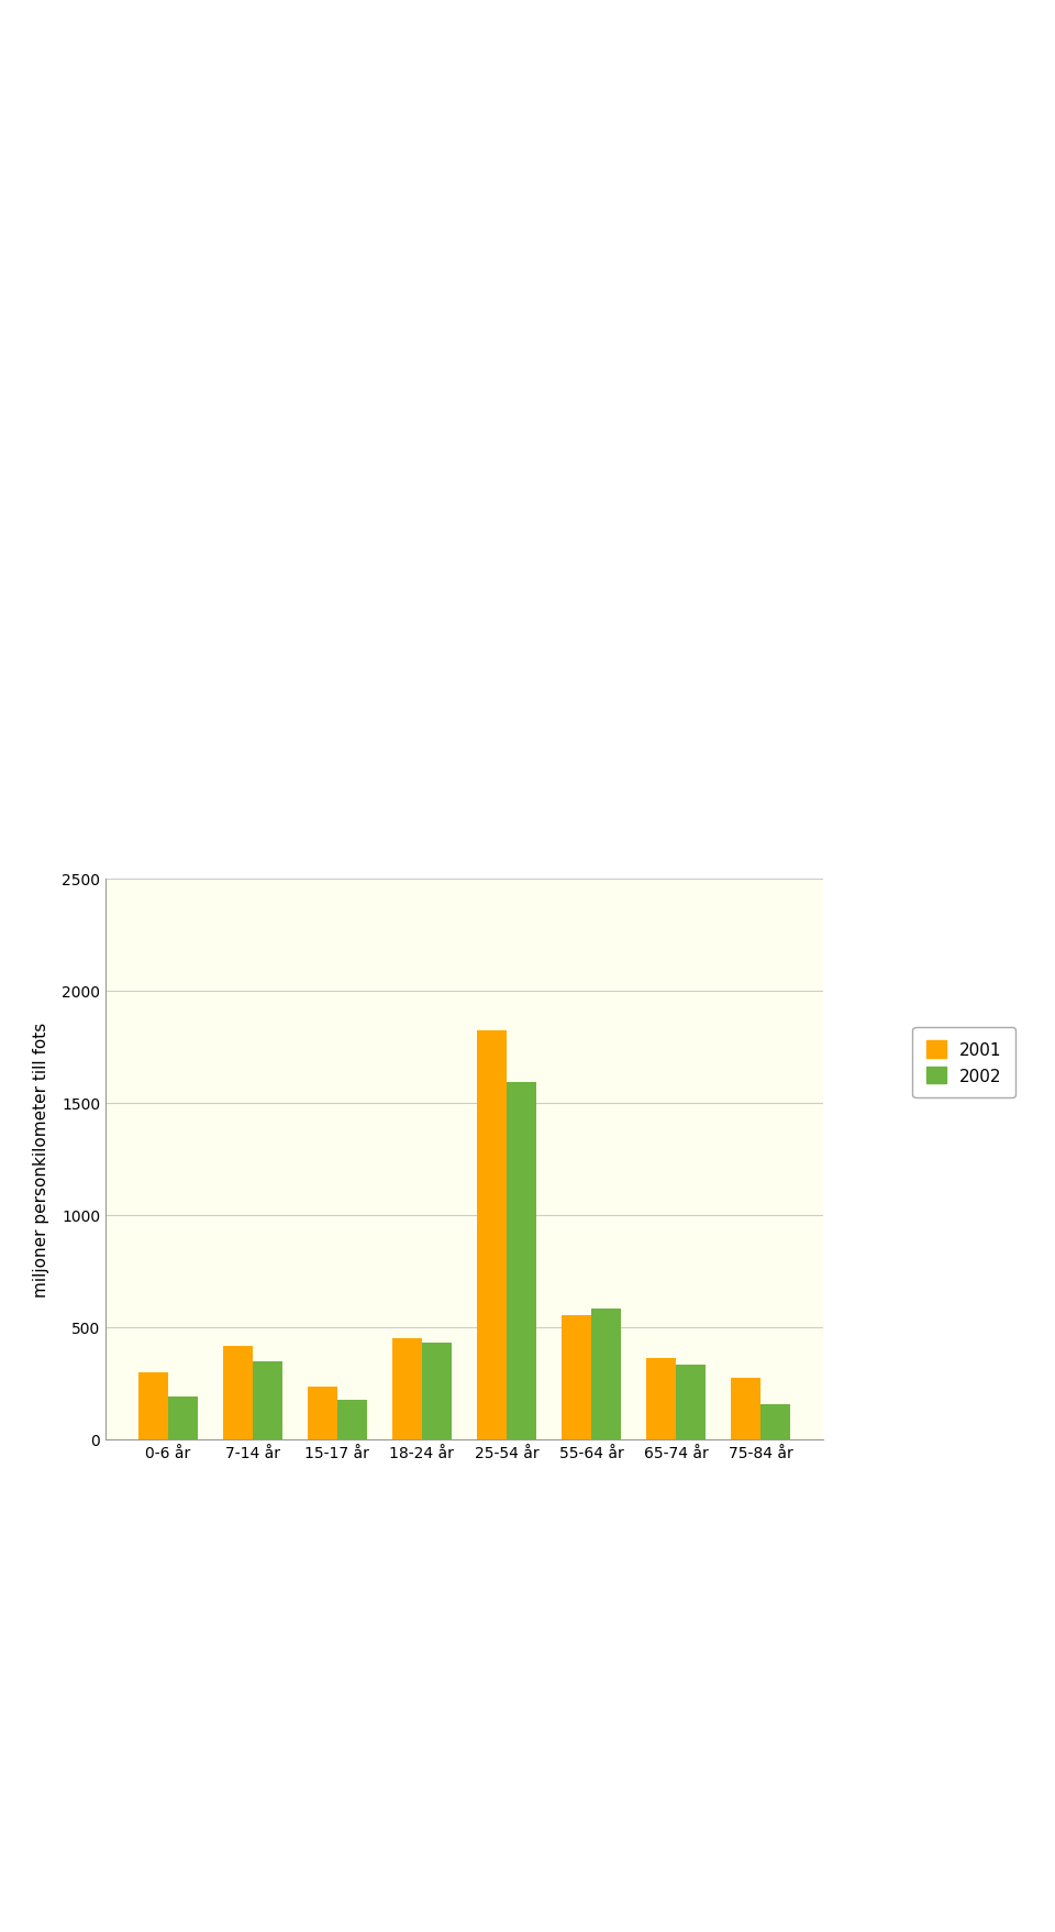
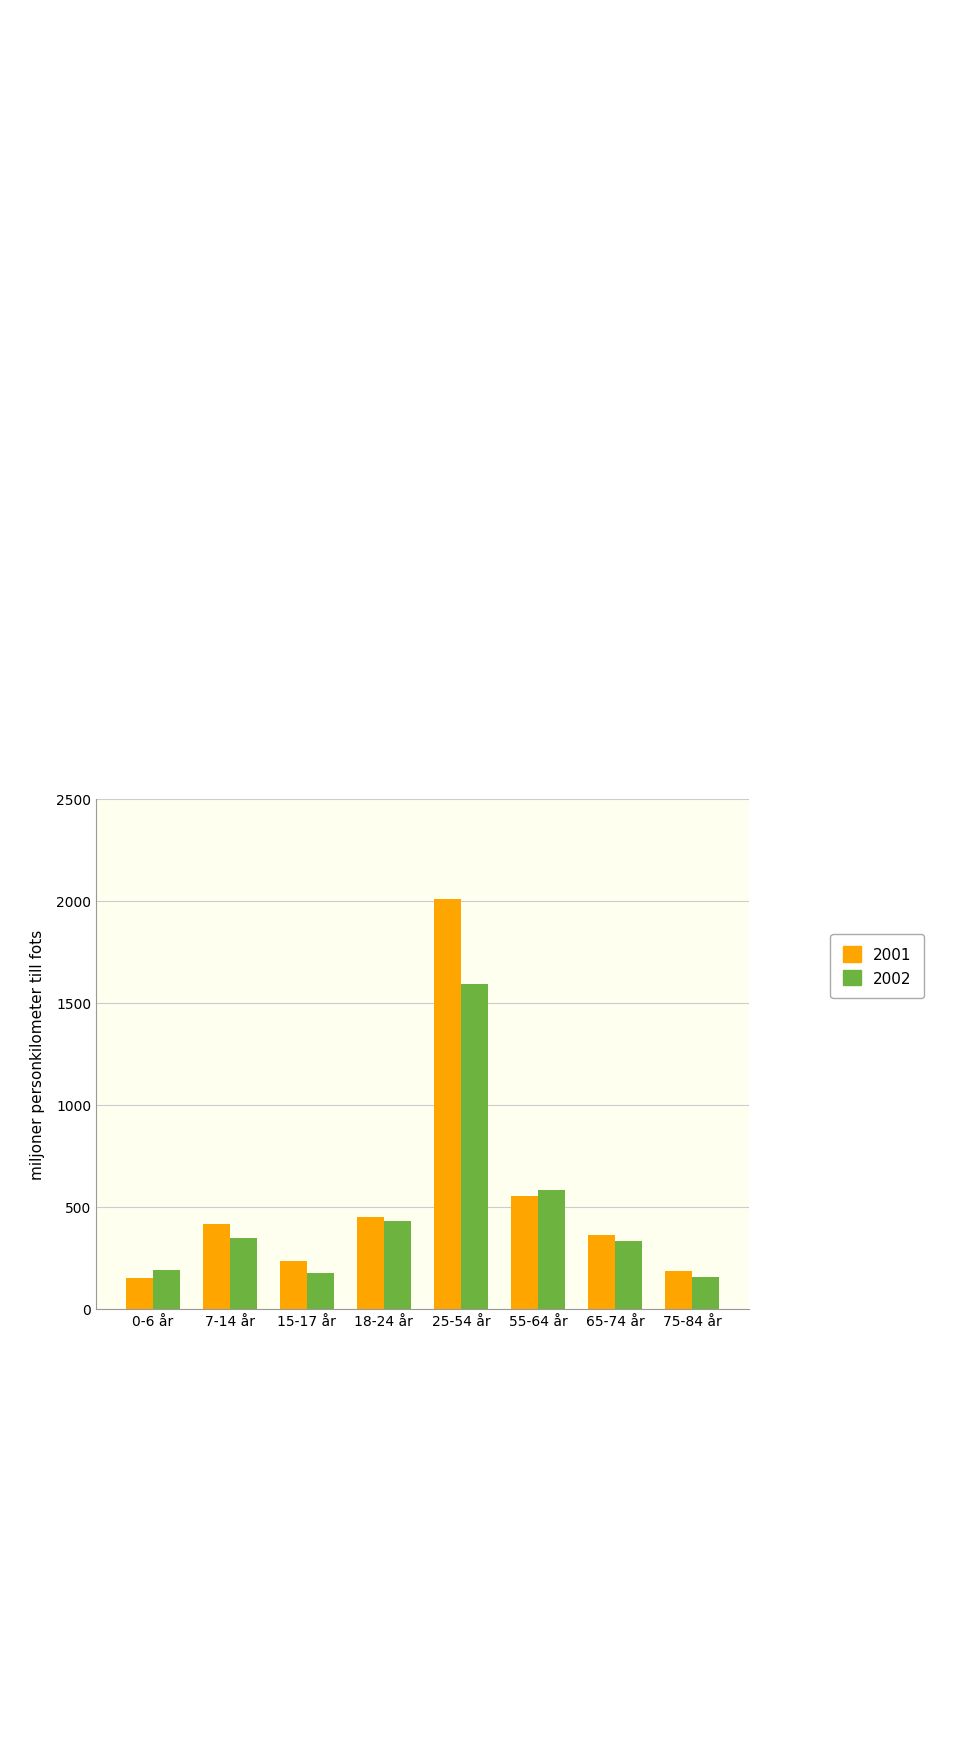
2001/0-6 år: 300 -> 150
2001/25-54 år: 1825 -> 2010
2001/75-84 år: 275 -> 185
